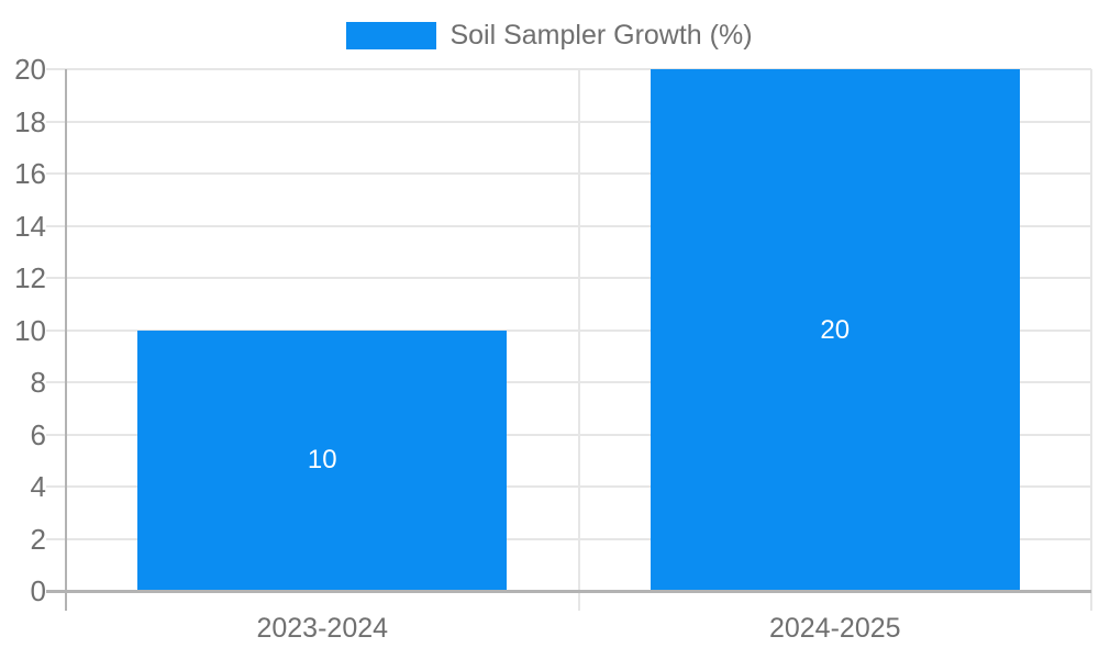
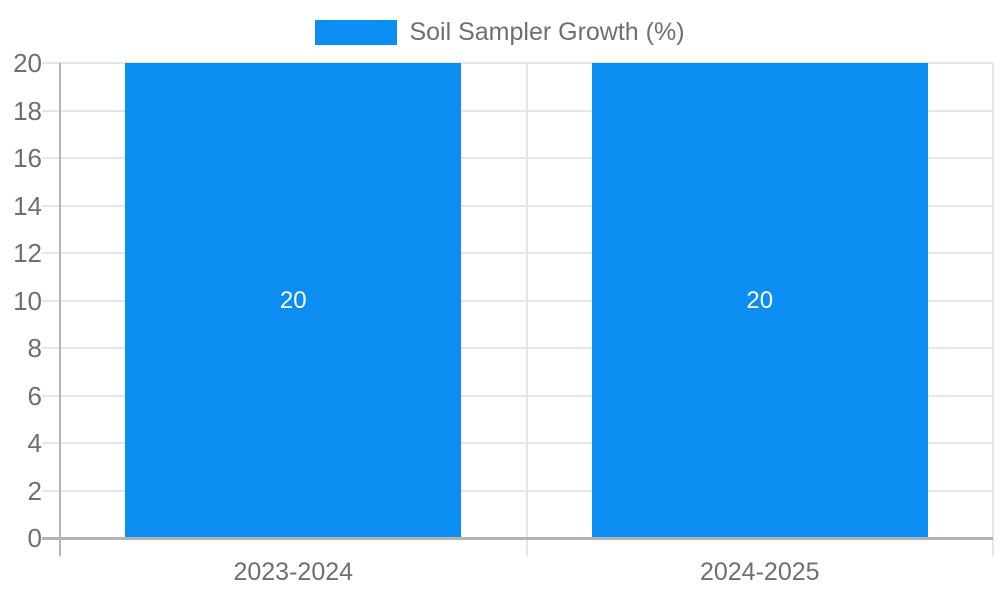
2023-2024: 10 -> 20
